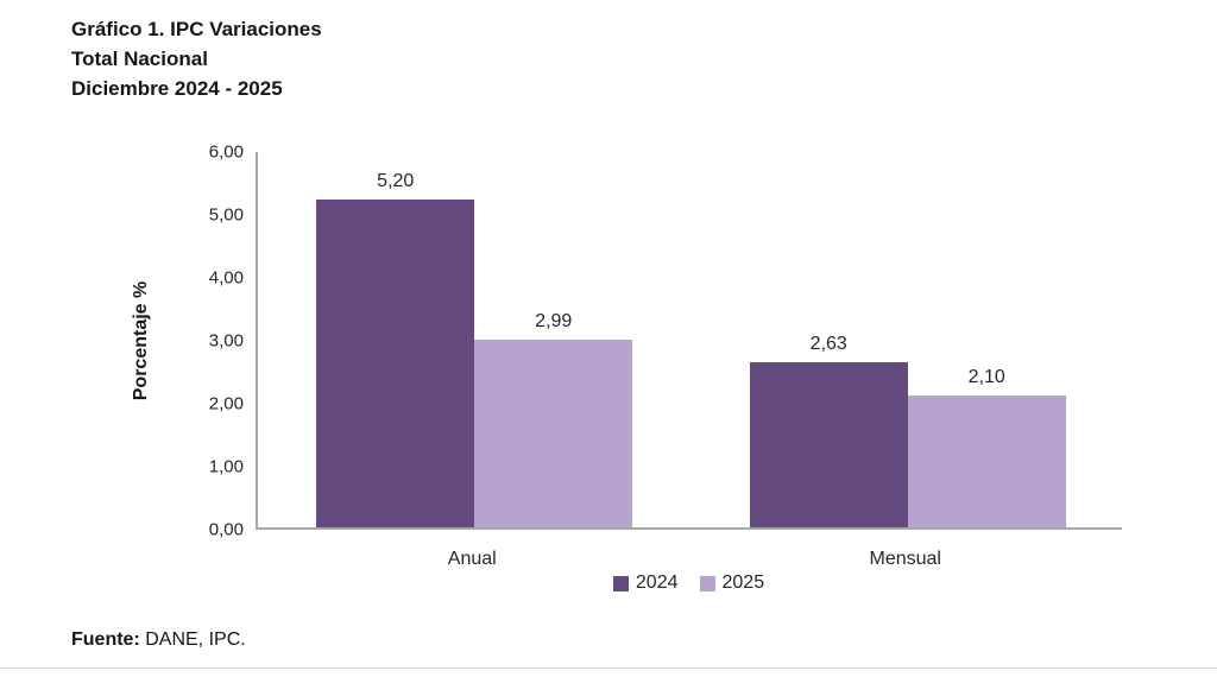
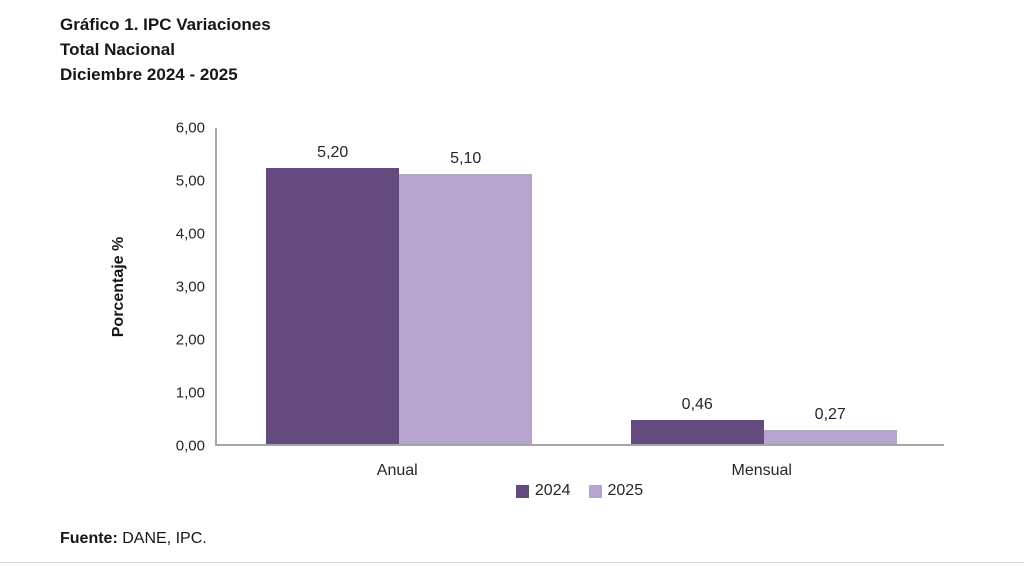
2025/Anual: 2,99 -> 5,10
2024/Mensual: 2,63 -> 0,46
2025/Mensual: 2,10 -> 0,27
